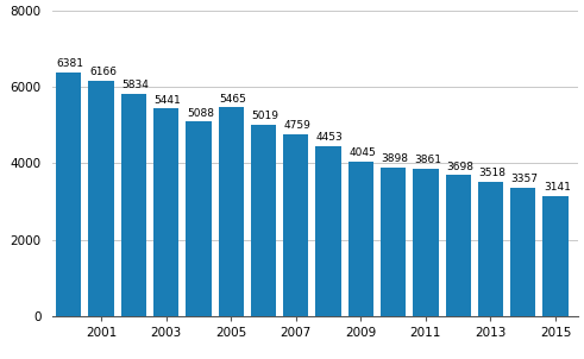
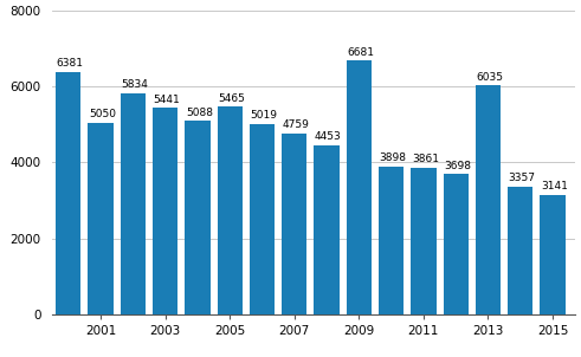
2001: 6166 -> 5050
2009: 4045 -> 6681
2013: 3518 -> 6035
